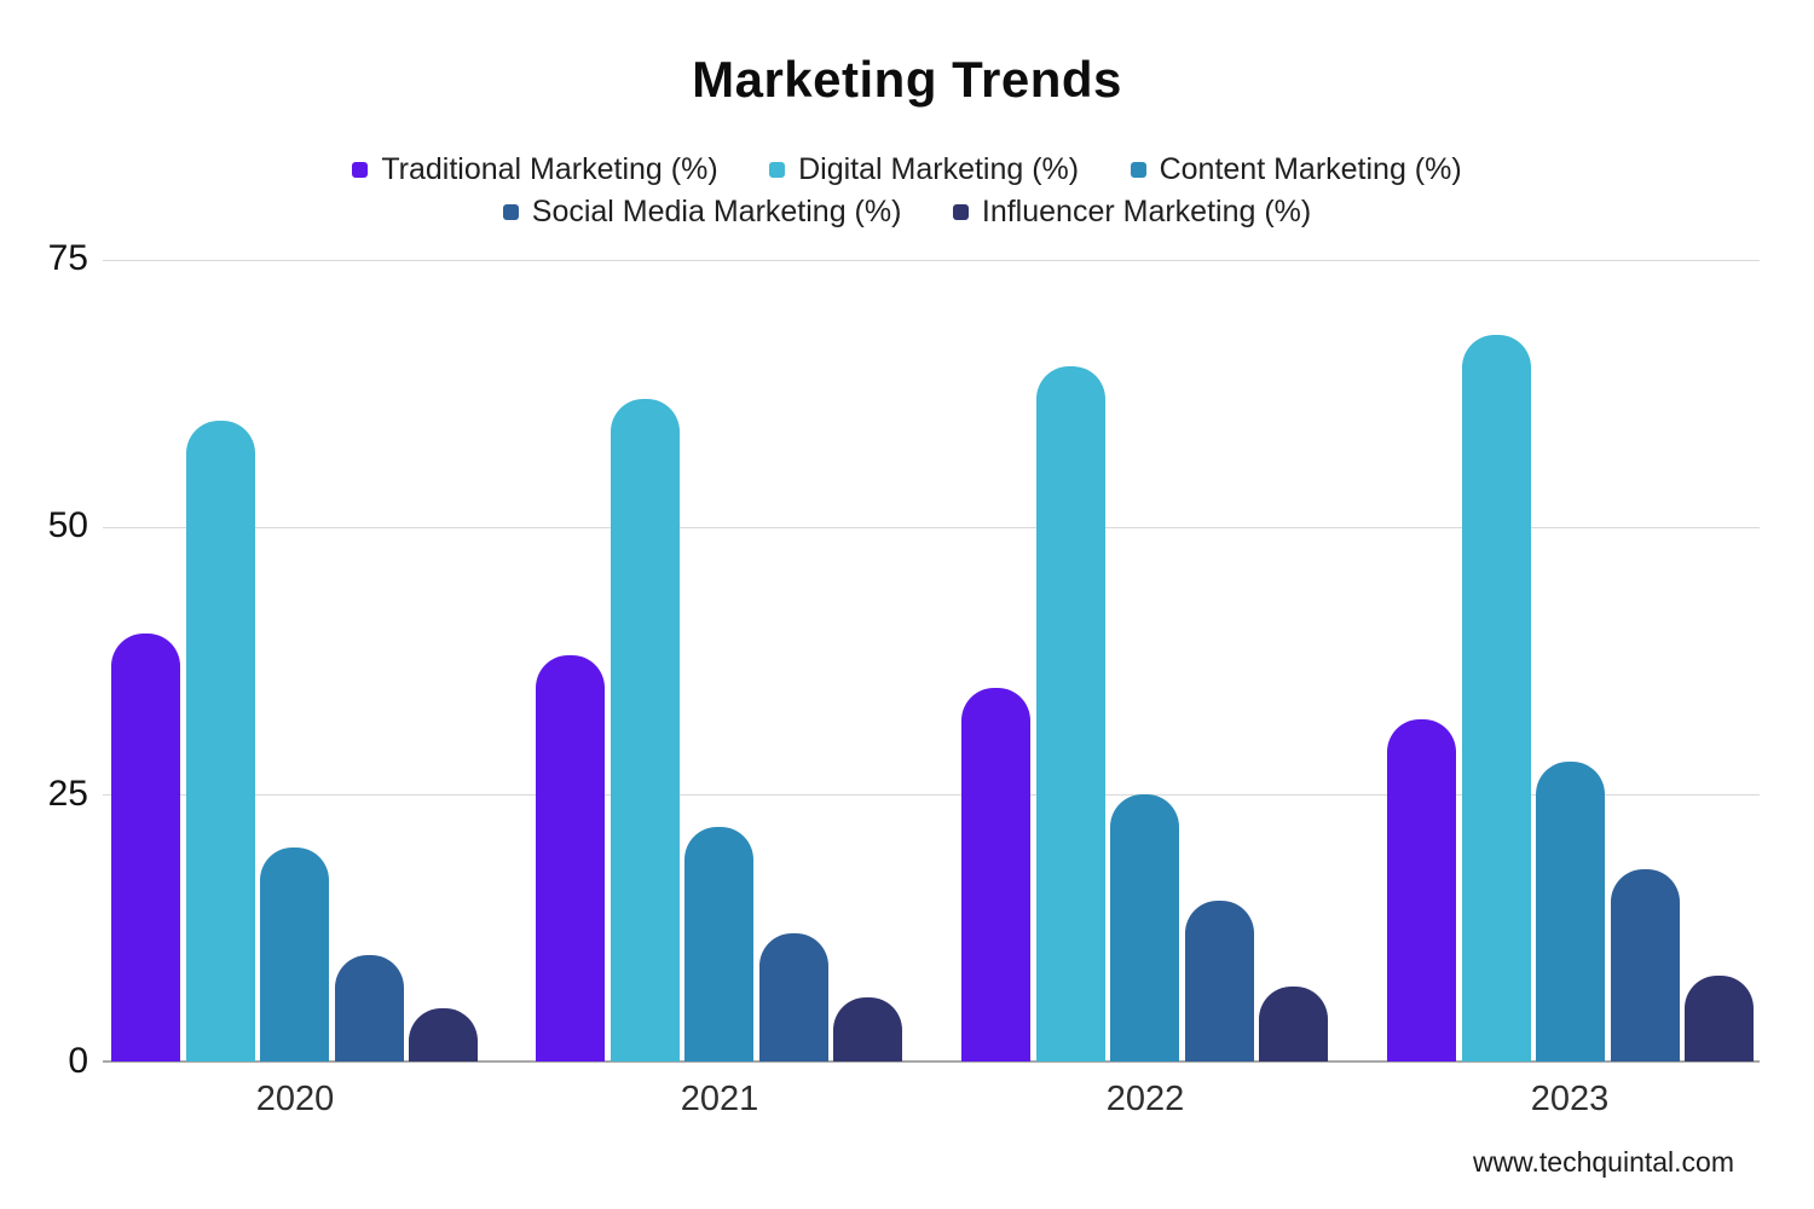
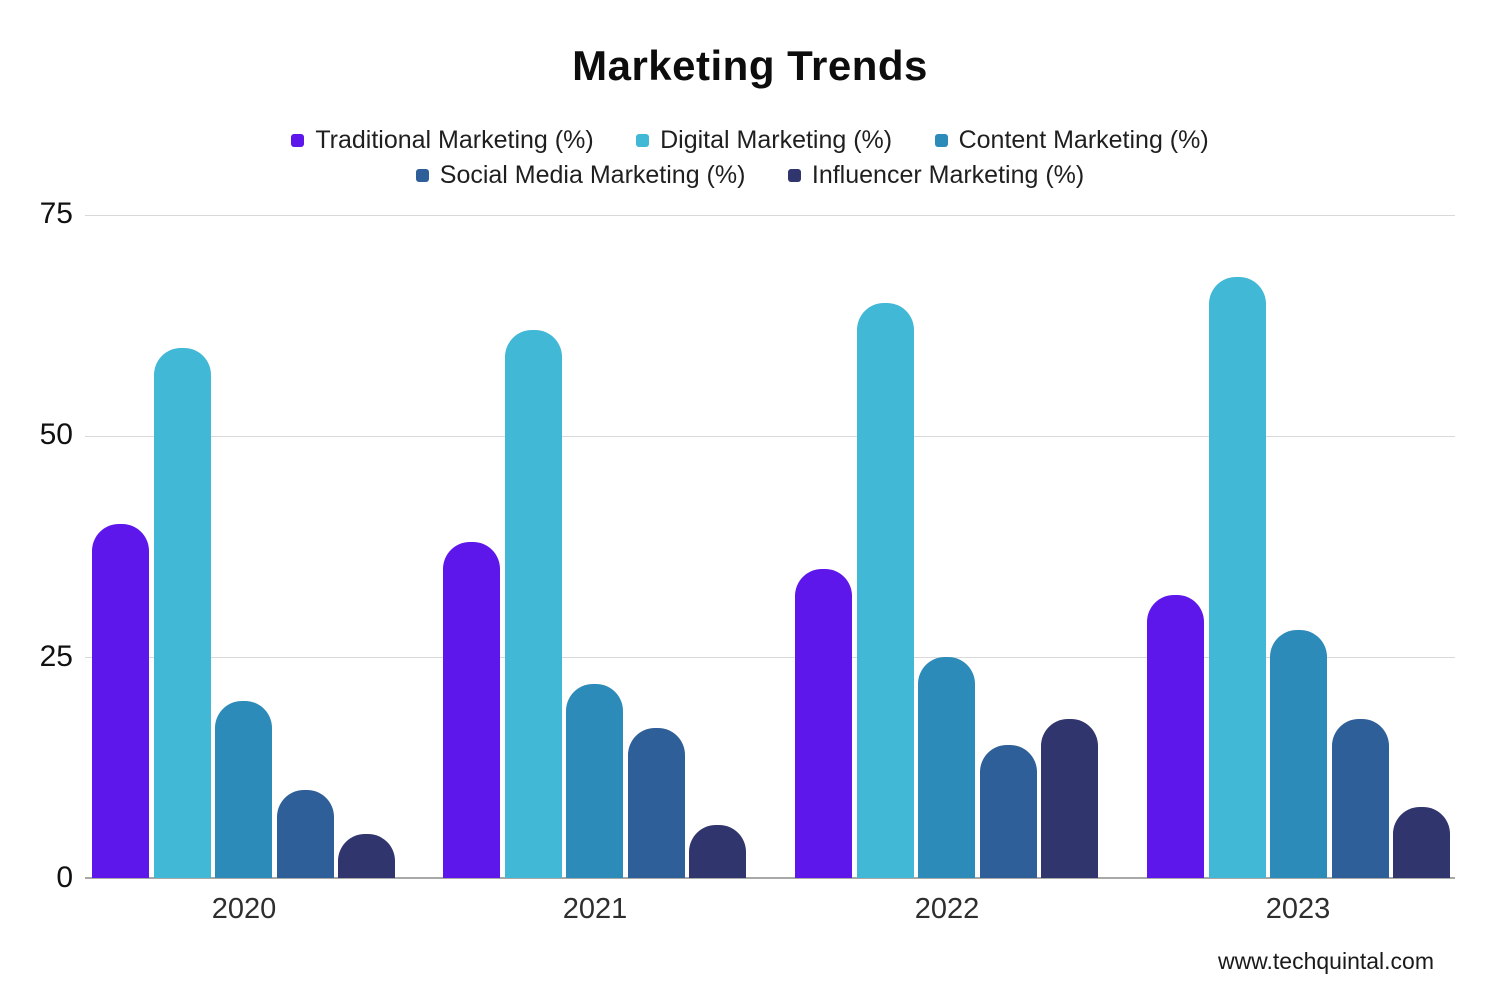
Social Media Marketing (%)/2021: 12 -> 17
Influencer Marketing (%)/2022: 7 -> 18
